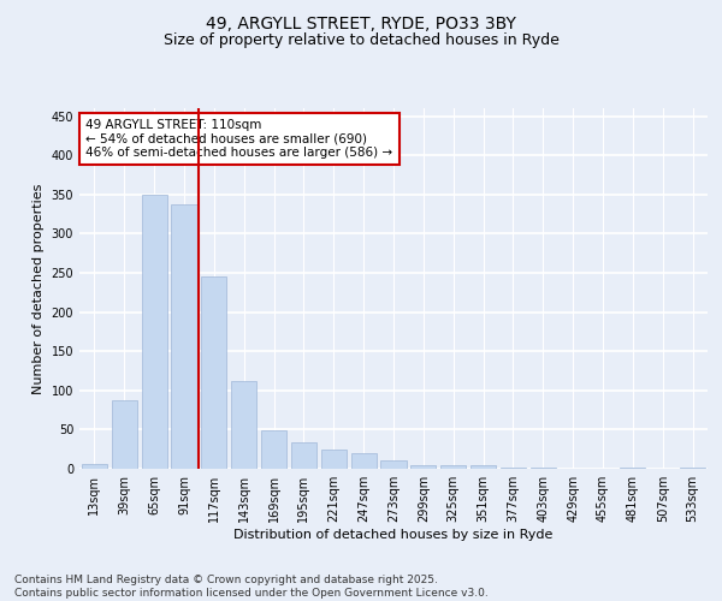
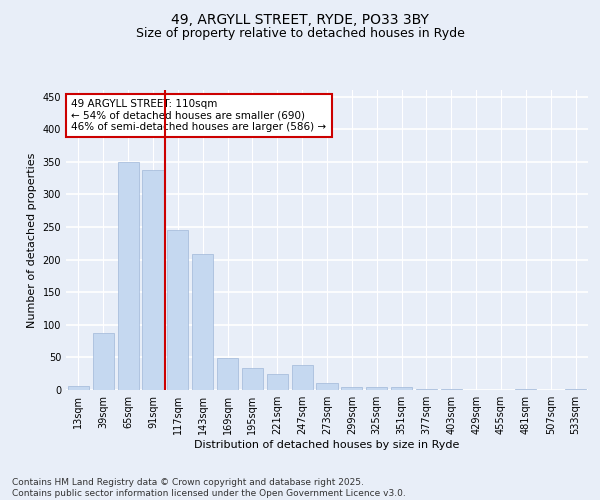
143sqm: 112 -> 208
247sqm: 20 -> 38
